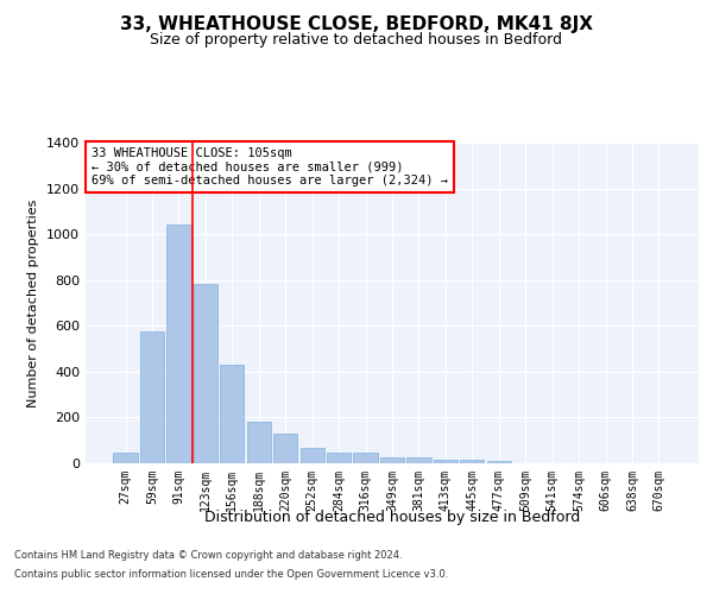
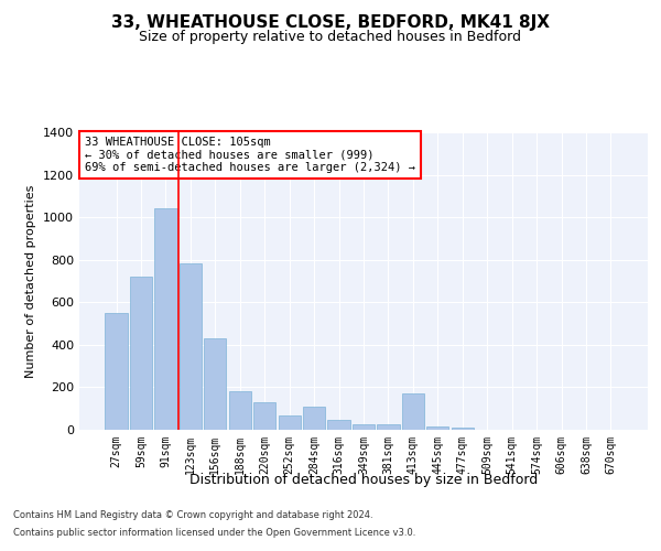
27sqm: 50 -> 550
59sqm: 580 -> 720
284sqm: 50 -> 110
413sqm: 20 -> 170
